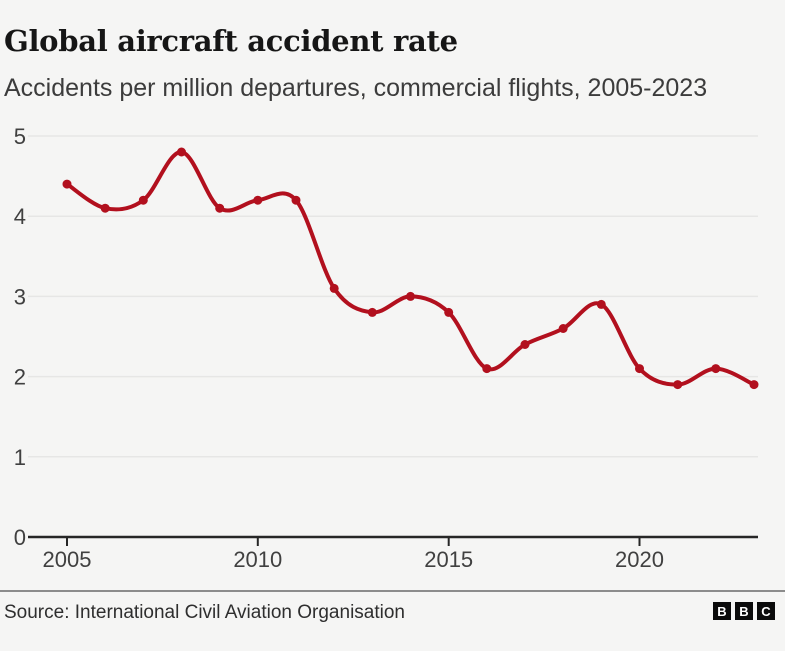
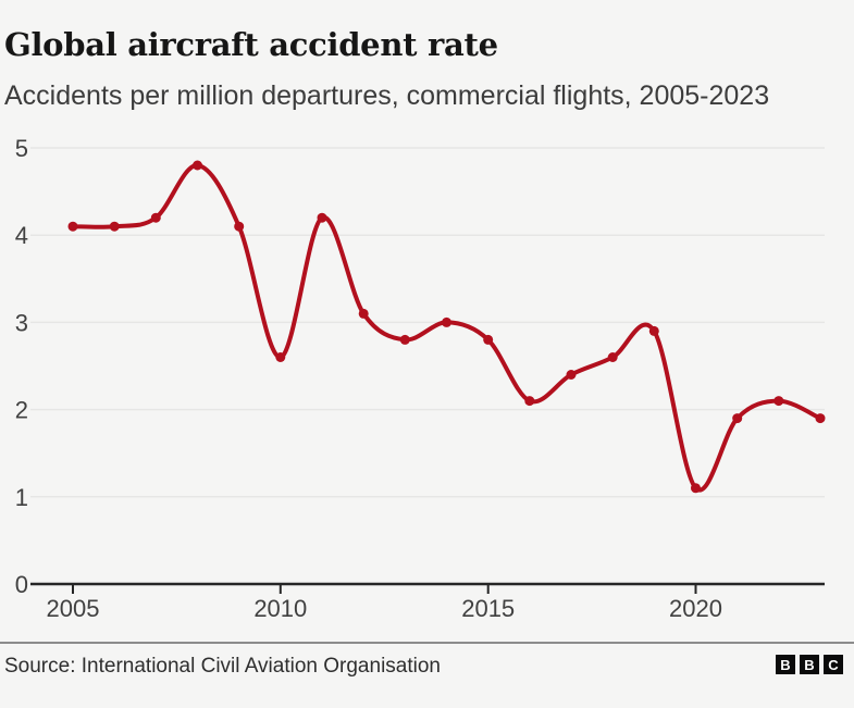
2005: 4.4 -> 4.1
2010: 4.2 -> 2.6
2020: 2.1 -> 1.1
